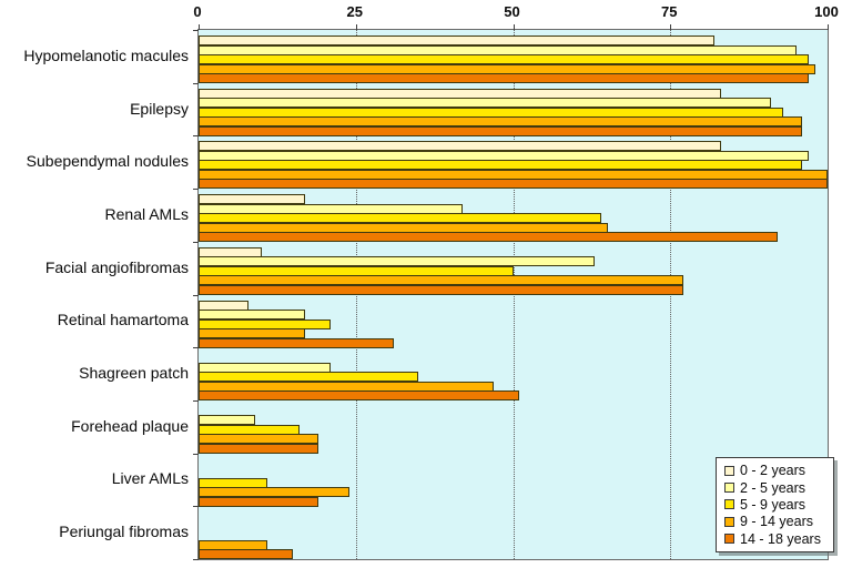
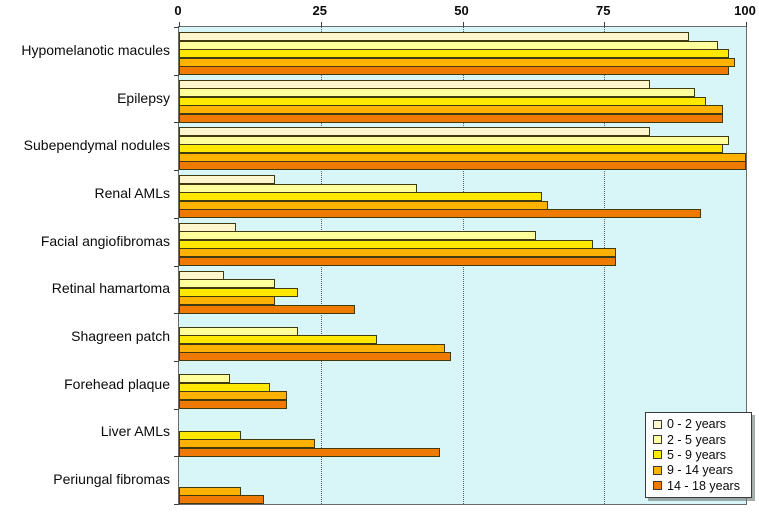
0 - 2 years/Hypomelanotic macules: 82 -> 90
5 - 9 years/Facial angiofibromas: 50 -> 73
14 - 18 years/Shagreen patch: 51 -> 48
14 - 18 years/Liver AMLs: 19 -> 46
